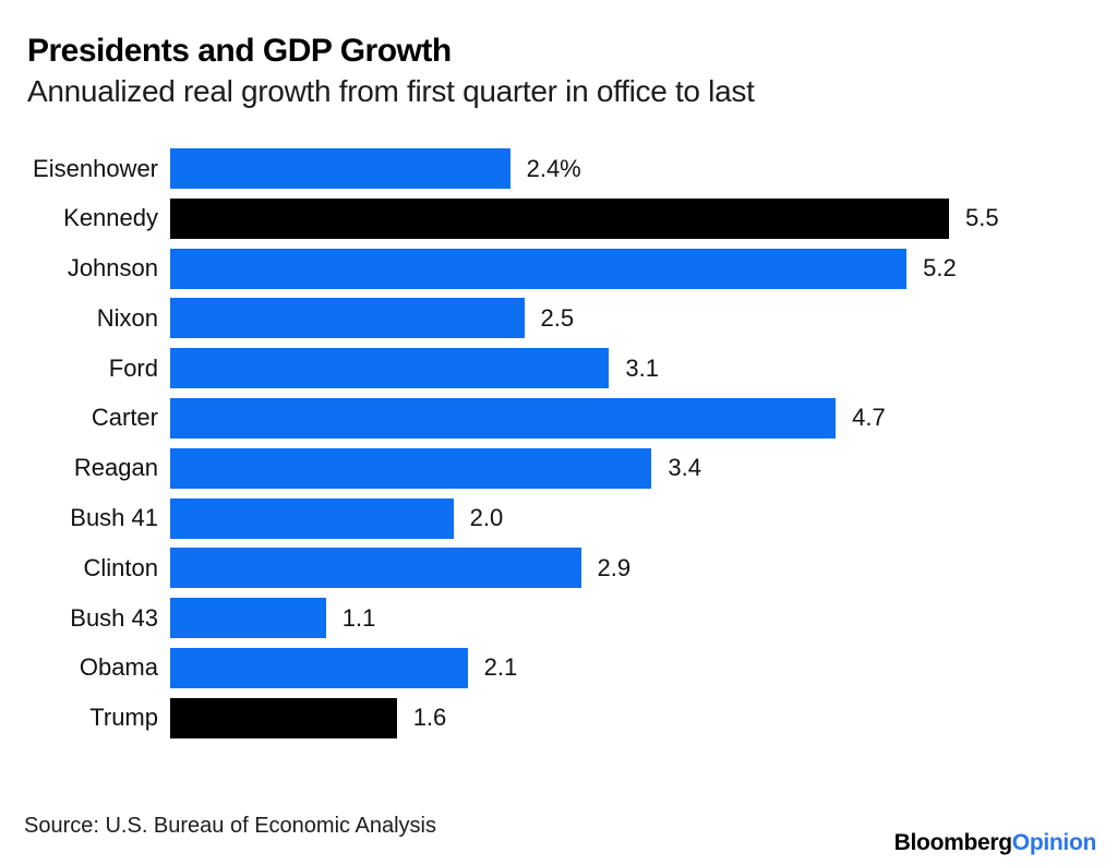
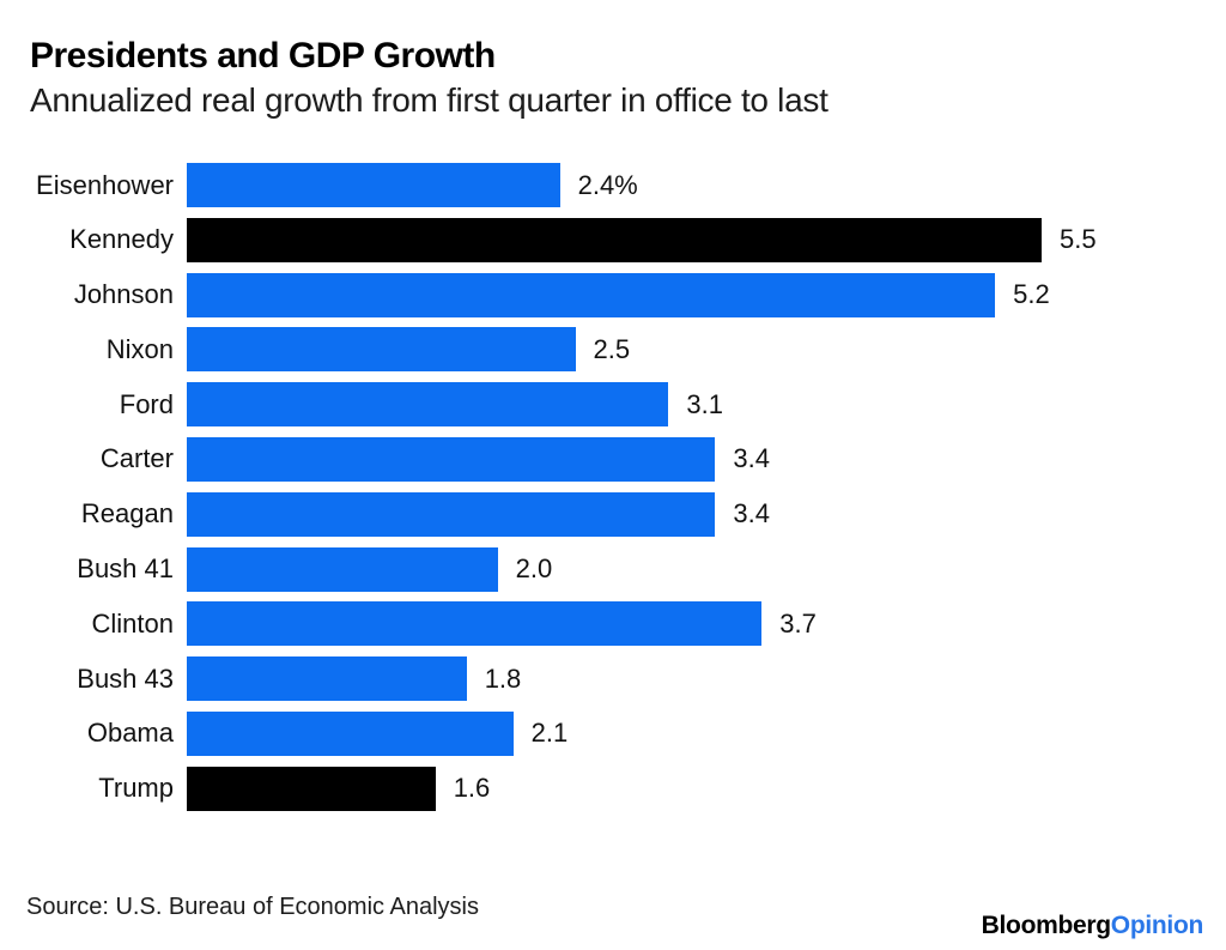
Carter: 4.7 -> 3.4
Clinton: 2.9 -> 3.7
Bush 43: 1.1 -> 1.8
